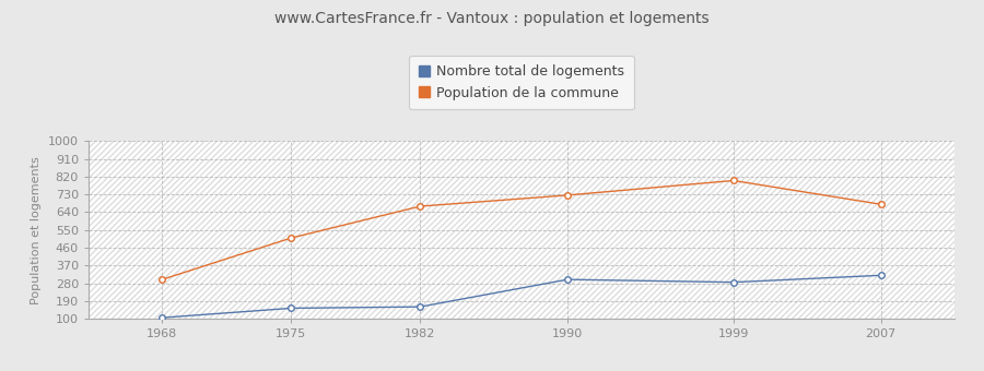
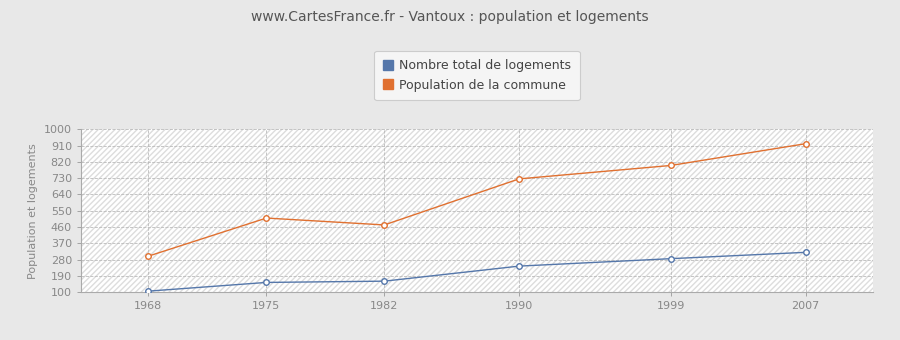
Population de la commune/1982: 670 -> 470
Nombre total de logements/1990: 300 -> 240
Population de la commune/2007: 680 -> 920
